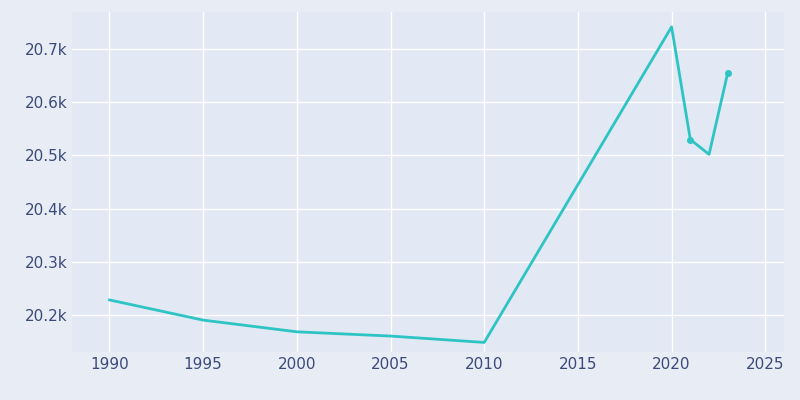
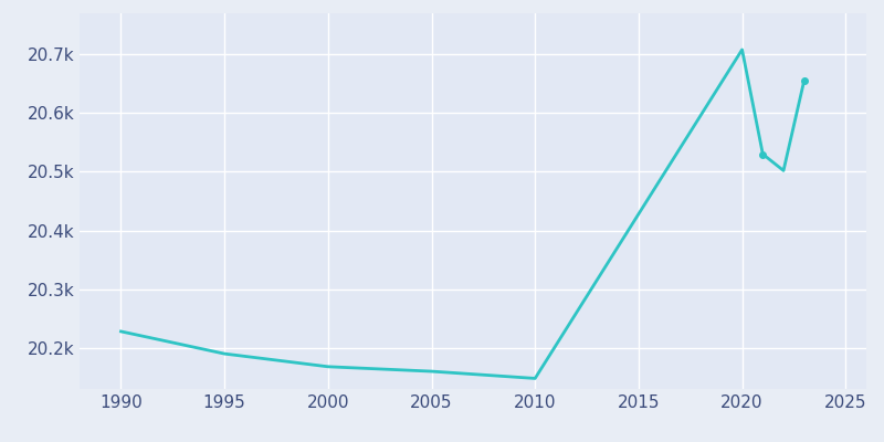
2020: 20.742k -> 20.708k
